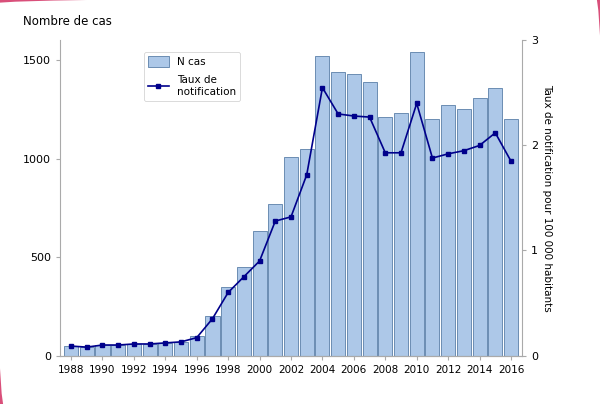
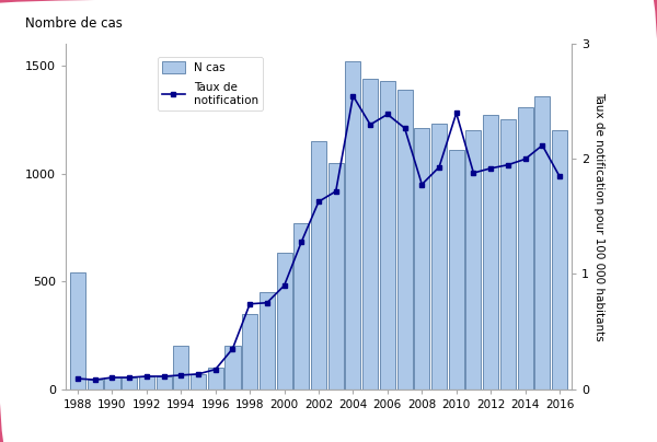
N cas/1988: 50 -> 540
N cas/1994: 60 -> 200
Taux de notification/1998: 0.60 -> 0.74
N cas/2002: 1010 -> 1150
Taux de notification/2002: 1.32 -> 1.63
Taux de notification/2006: 2.28 -> 2.39
Taux de notification/2008: 1.93 -> 1.78
N cas/2010: 1540 -> 1110
